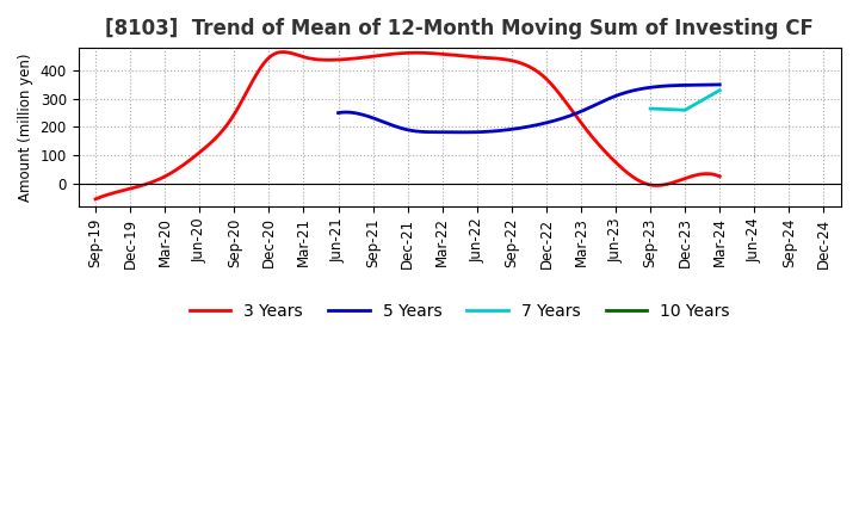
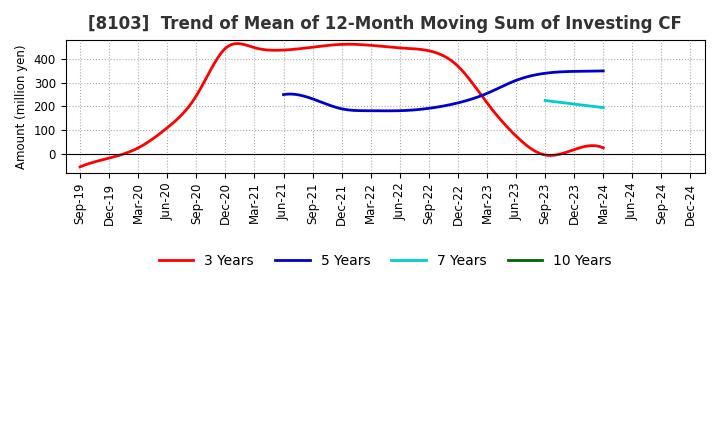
7 Years/Sep-23: 265 -> 225
7 Years/Dec-23: 260 -> 210
7 Years/Mar-24: 330 -> 195
